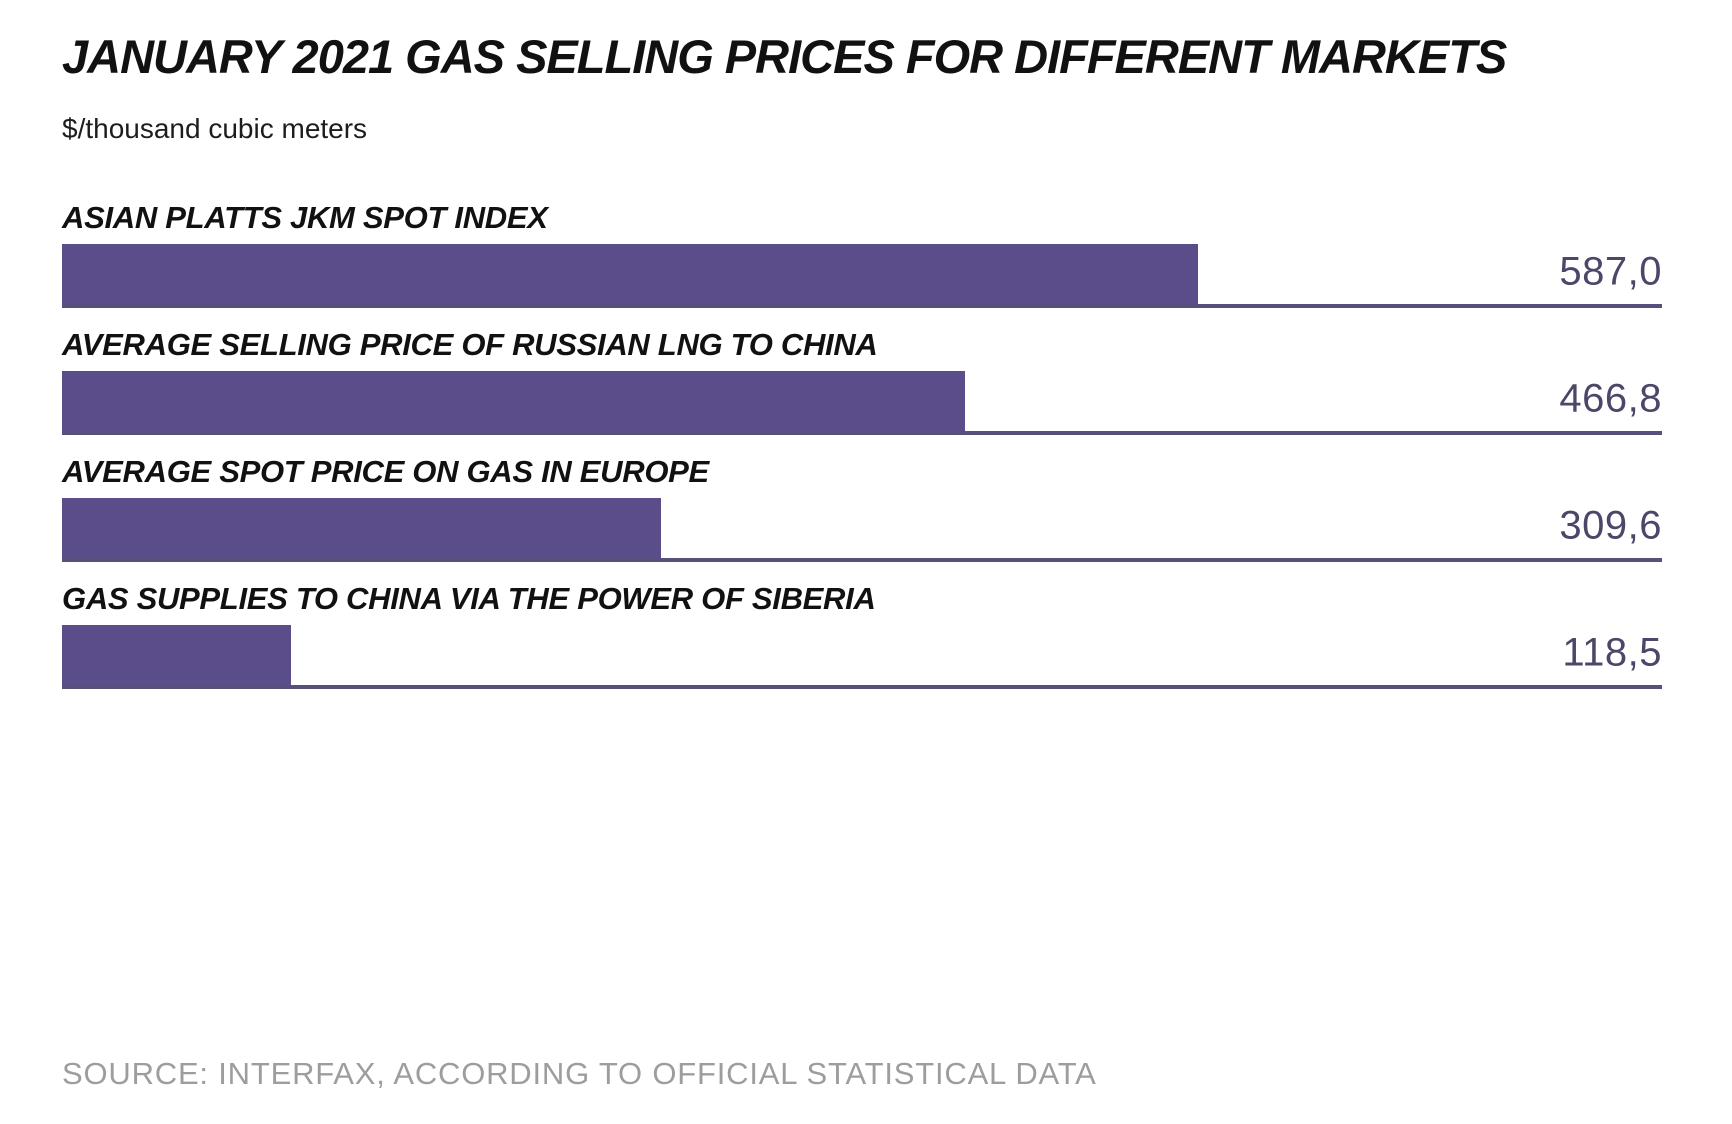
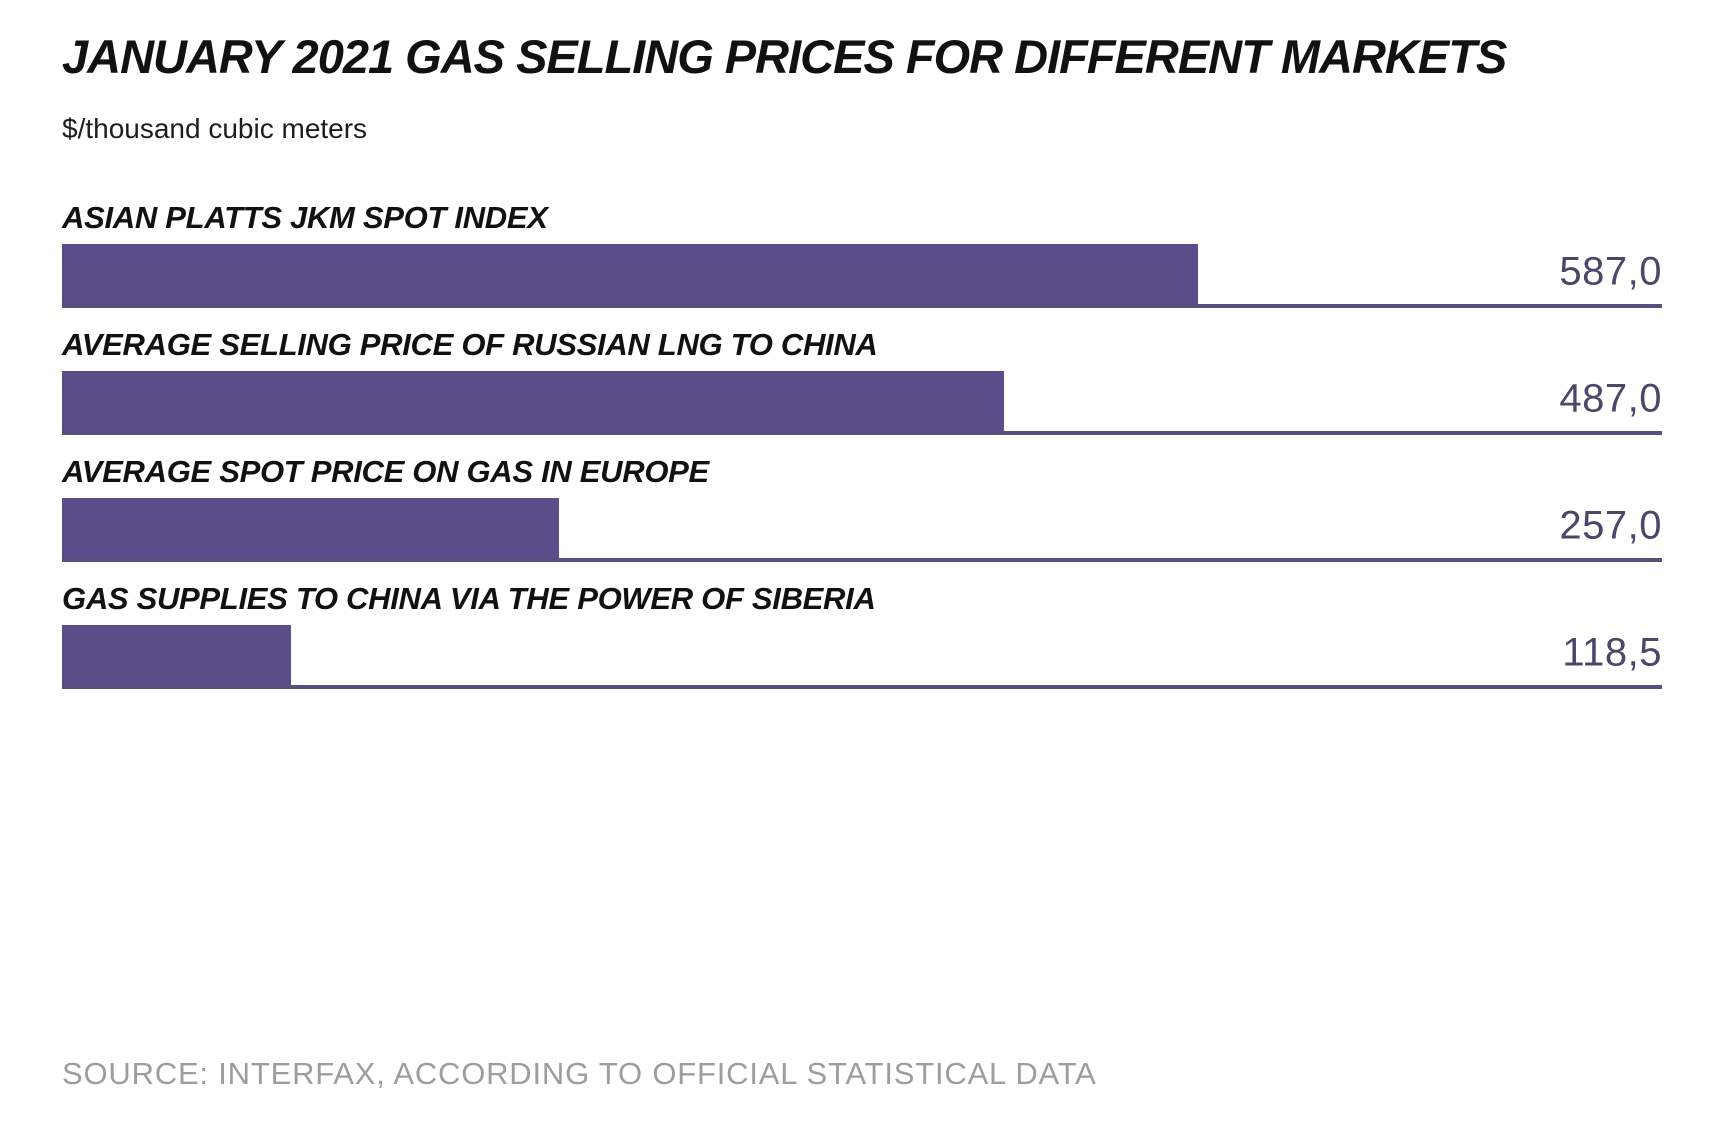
AVERAGE SELLING PRICE OF RUSSIAN LNG TO CHINA: 466,8 -> 487,0
AVERAGE SPOT PRICE ON GAS IN EUROPE: 309,6 -> 257,0
